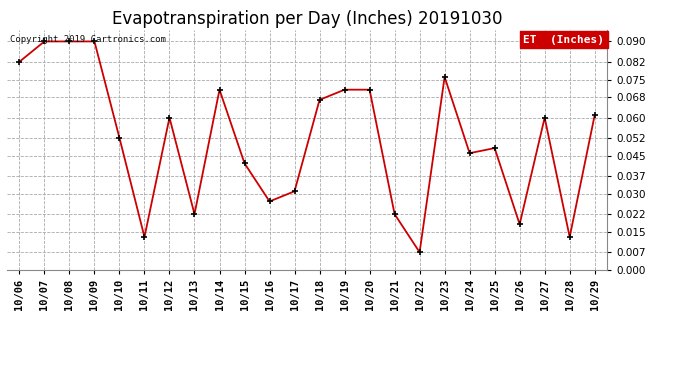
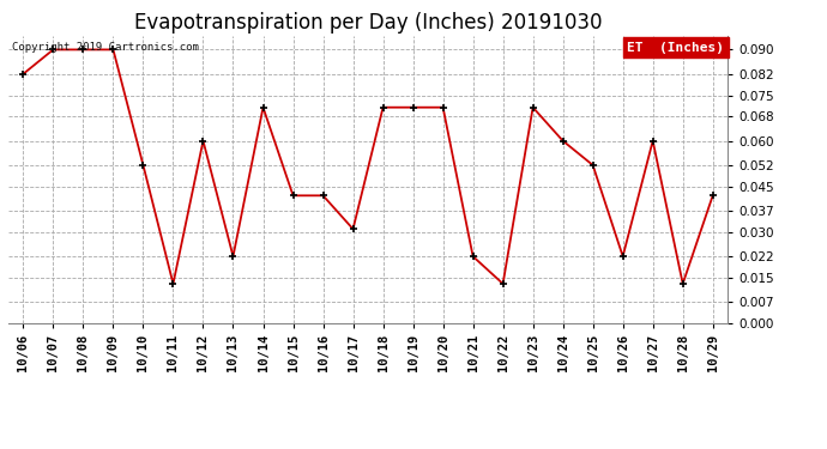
10/16: 0.027 -> 0.042
10/18: 0.067 -> 0.071
10/22: 0.007 -> 0.013
10/23: 0.076 -> 0.071
10/24: 0.046 -> 0.060
10/25: 0.048 -> 0.052
10/26: 0.018 -> 0.022
10/29: 0.061 -> 0.042
